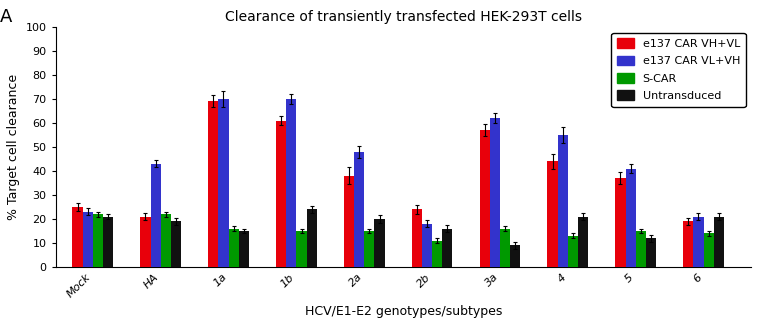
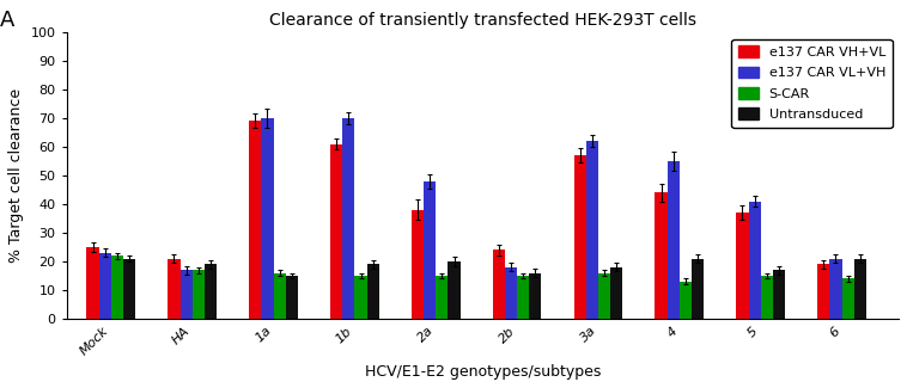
e137 CAR VL+VH/HA: 43 -> 17
S-CAR/HA: 22 -> 17
Untransduced/1b: 24 -> 19
S-CAR/2b: 11 -> 15
Untransduced/3a: 9 -> 18
Untransduced/5: 12 -> 17
